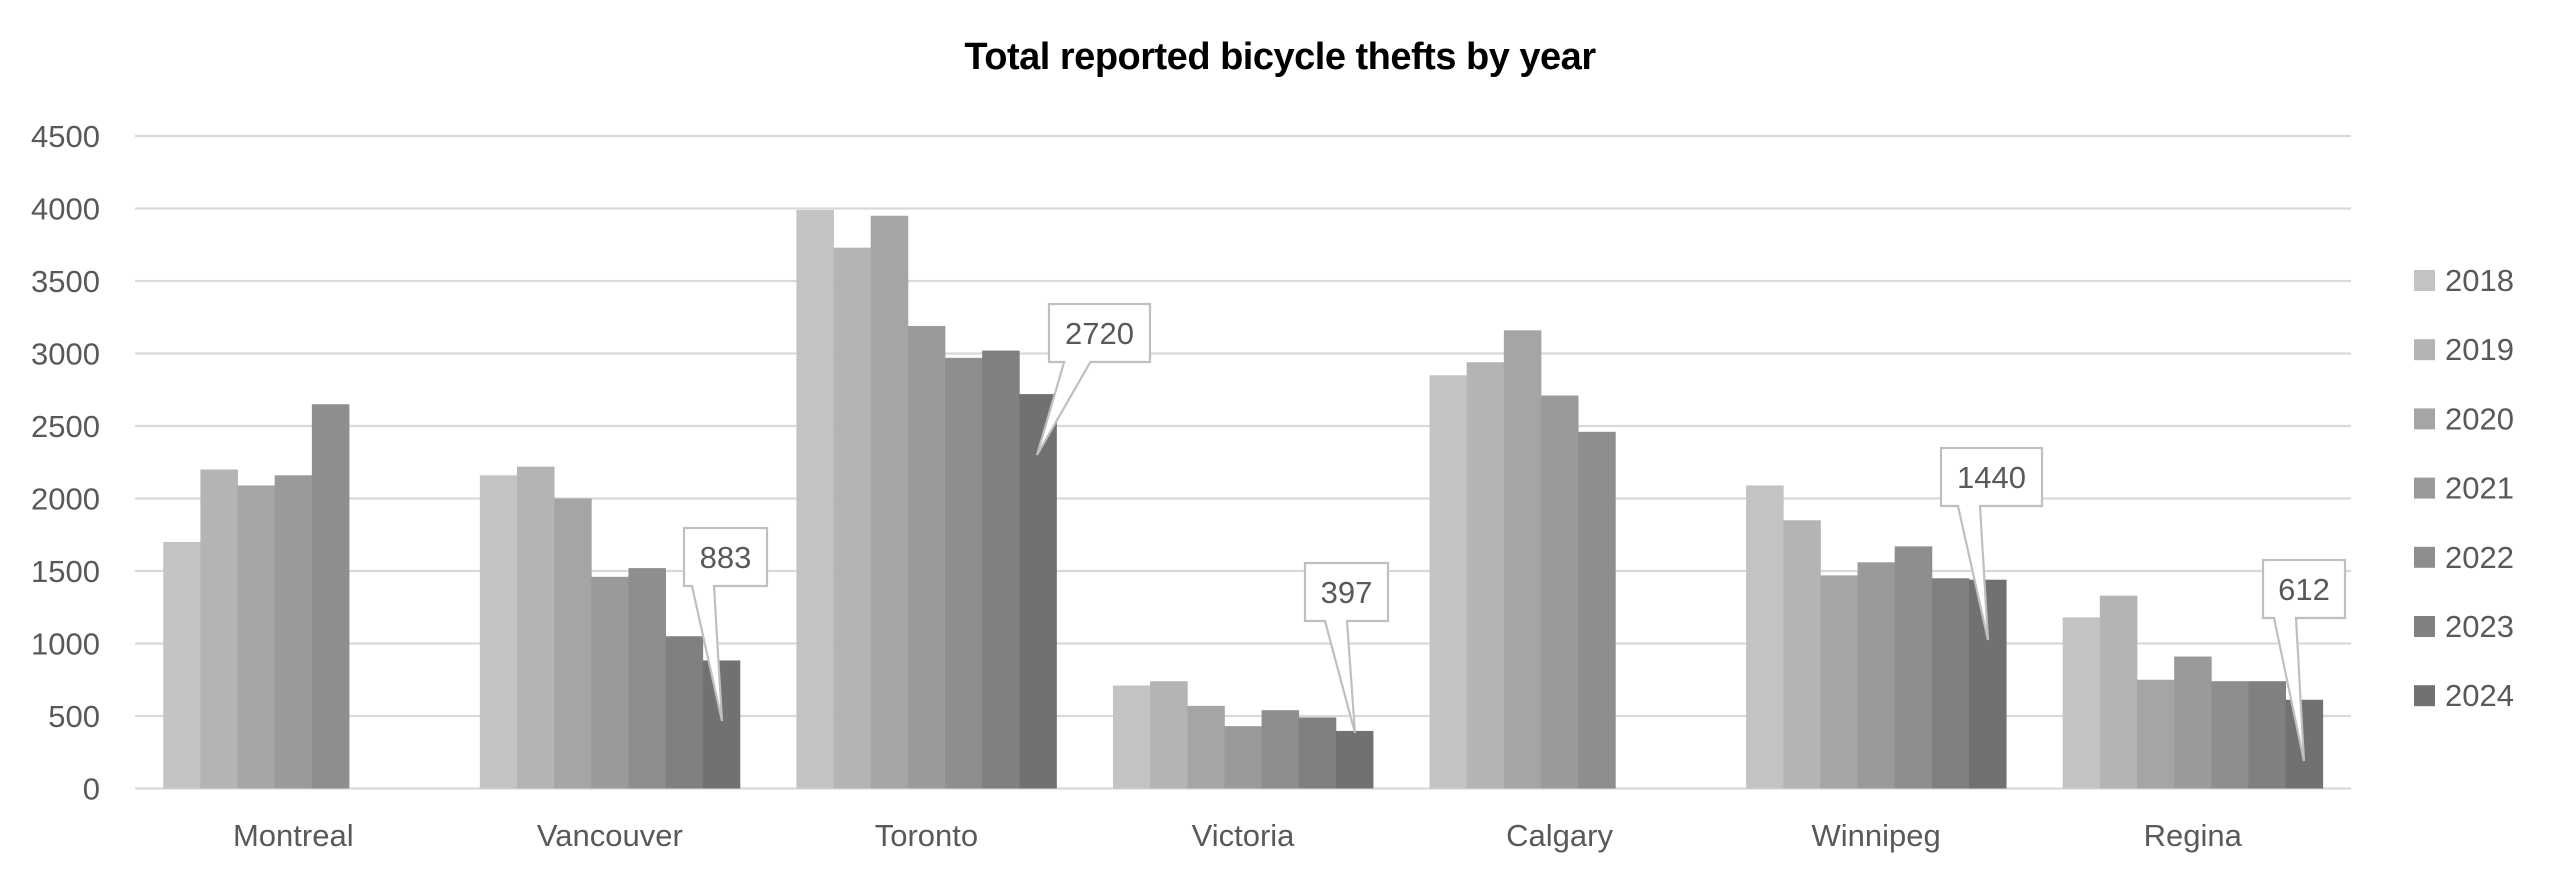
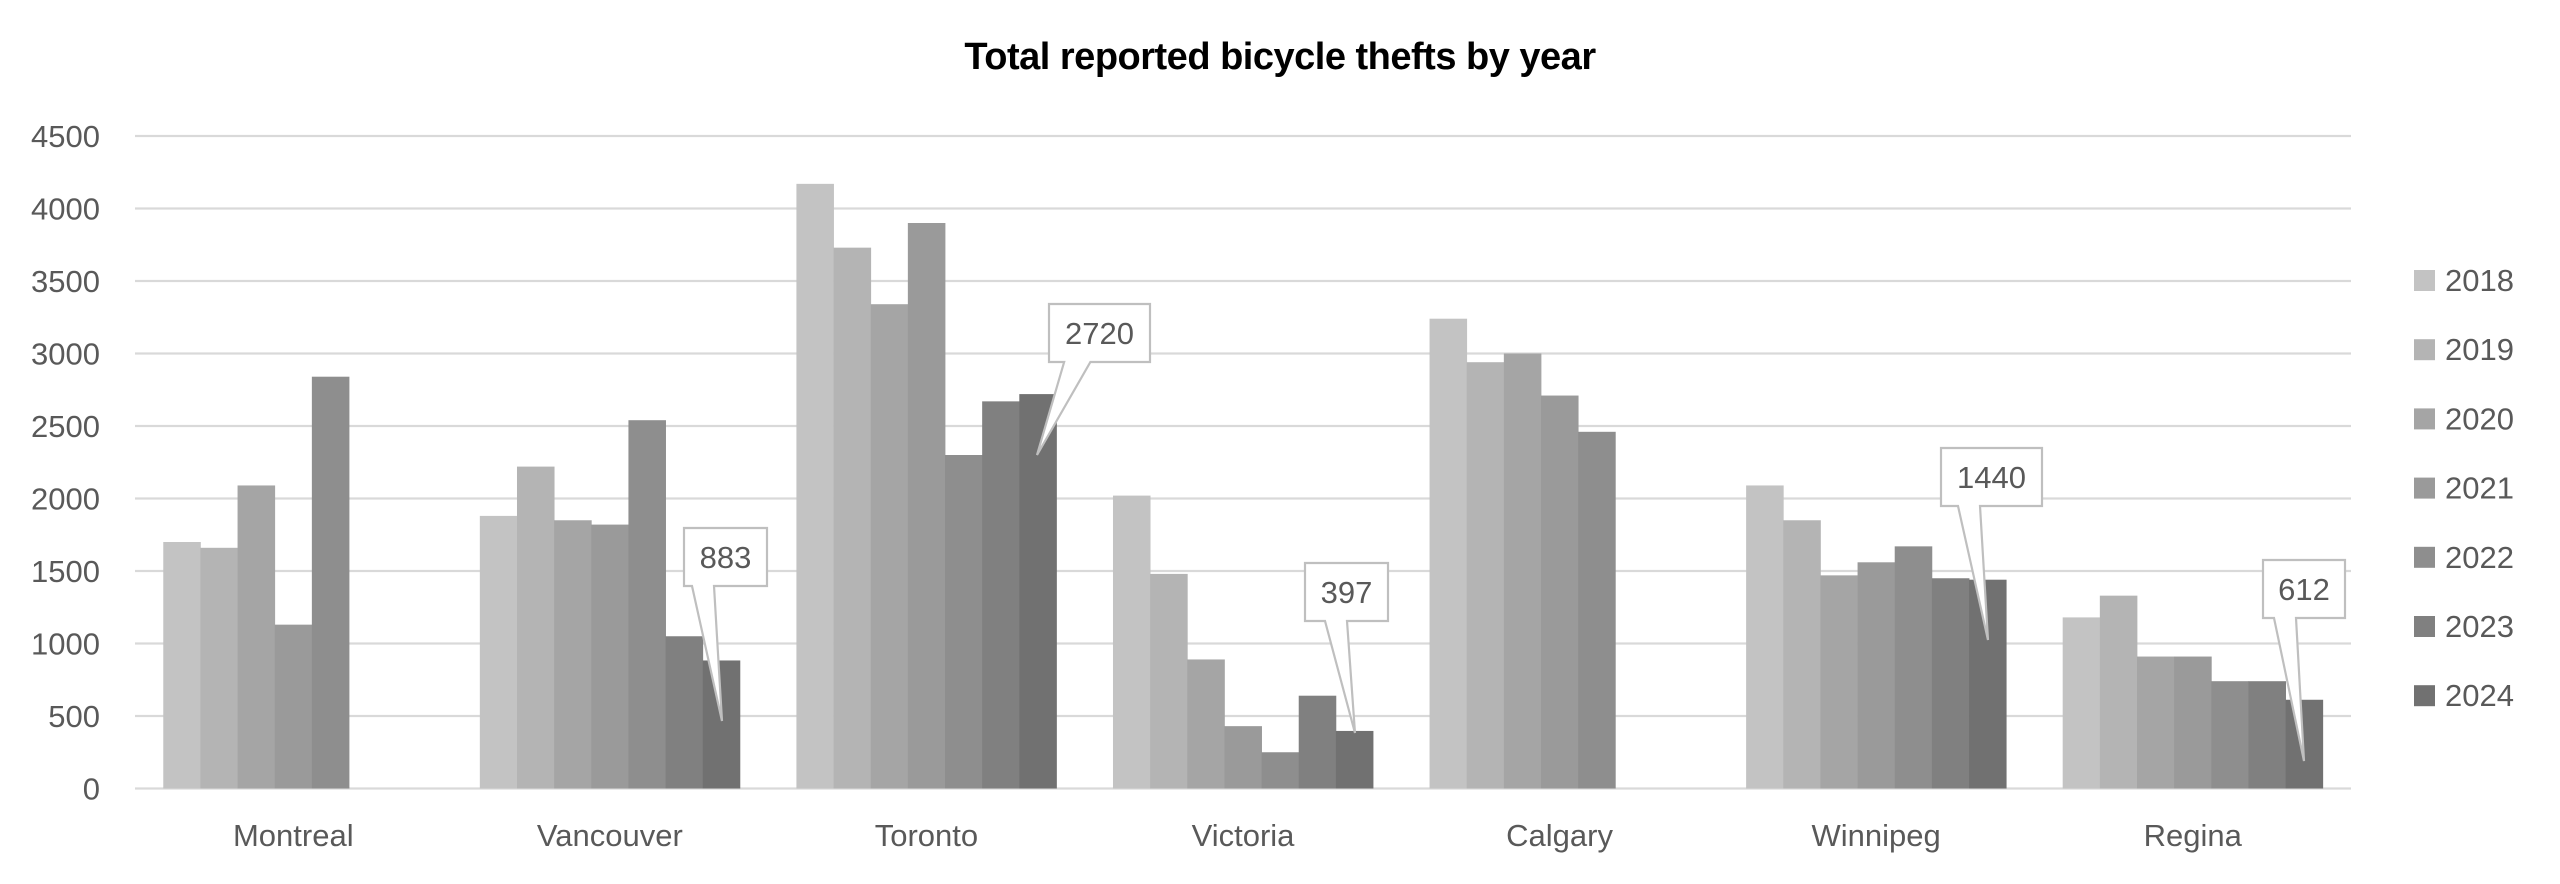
2019/Montreal: 2200 -> 1660
2021/Montreal: 2160 -> 1130
2022/Montreal: 2650 -> 2840
2018/Vancouver: 2160 -> 1880
2020/Vancouver: 2000 -> 1850
2021/Vancouver: 1460 -> 1820
2022/Vancouver: 1520 -> 2540
2018/Toronto: 3990 -> 4170
2020/Toronto: 3950 -> 3340
2021/Toronto: 3190 -> 3900
2022/Toronto: 2970 -> 2300
2023/Toronto: 3020 -> 2670
2018/Victoria: 710 -> 2020
2019/Victoria: 740 -> 1480
2020/Victoria: 570 -> 890
2022/Victoria: 540 -> 250
2023/Victoria: 490 -> 640
2018/Calgary: 2850 -> 3240
2020/Calgary: 3160 -> 3000
2020/Regina: 750 -> 910
